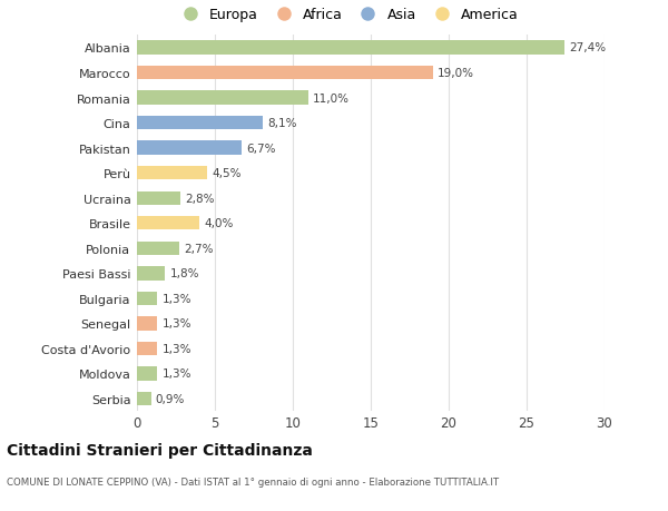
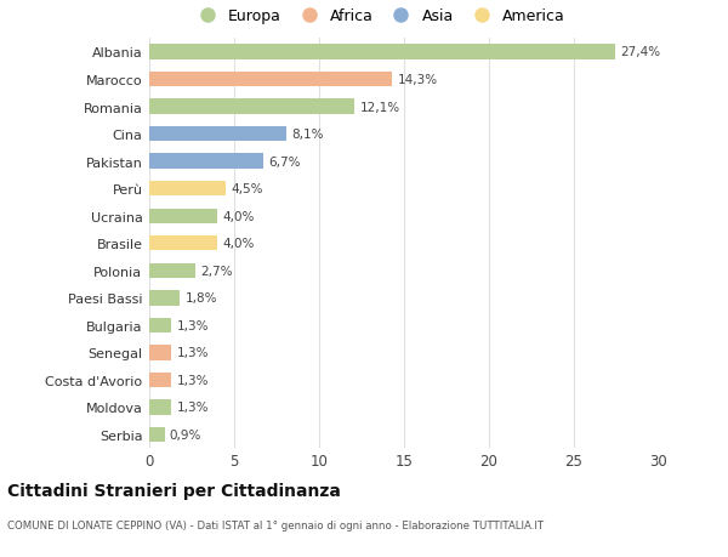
Marocco: 19,0% -> 14,3%
Romania: 11,0% -> 12,1%
Ucraina: 2,8% -> 4,0%
